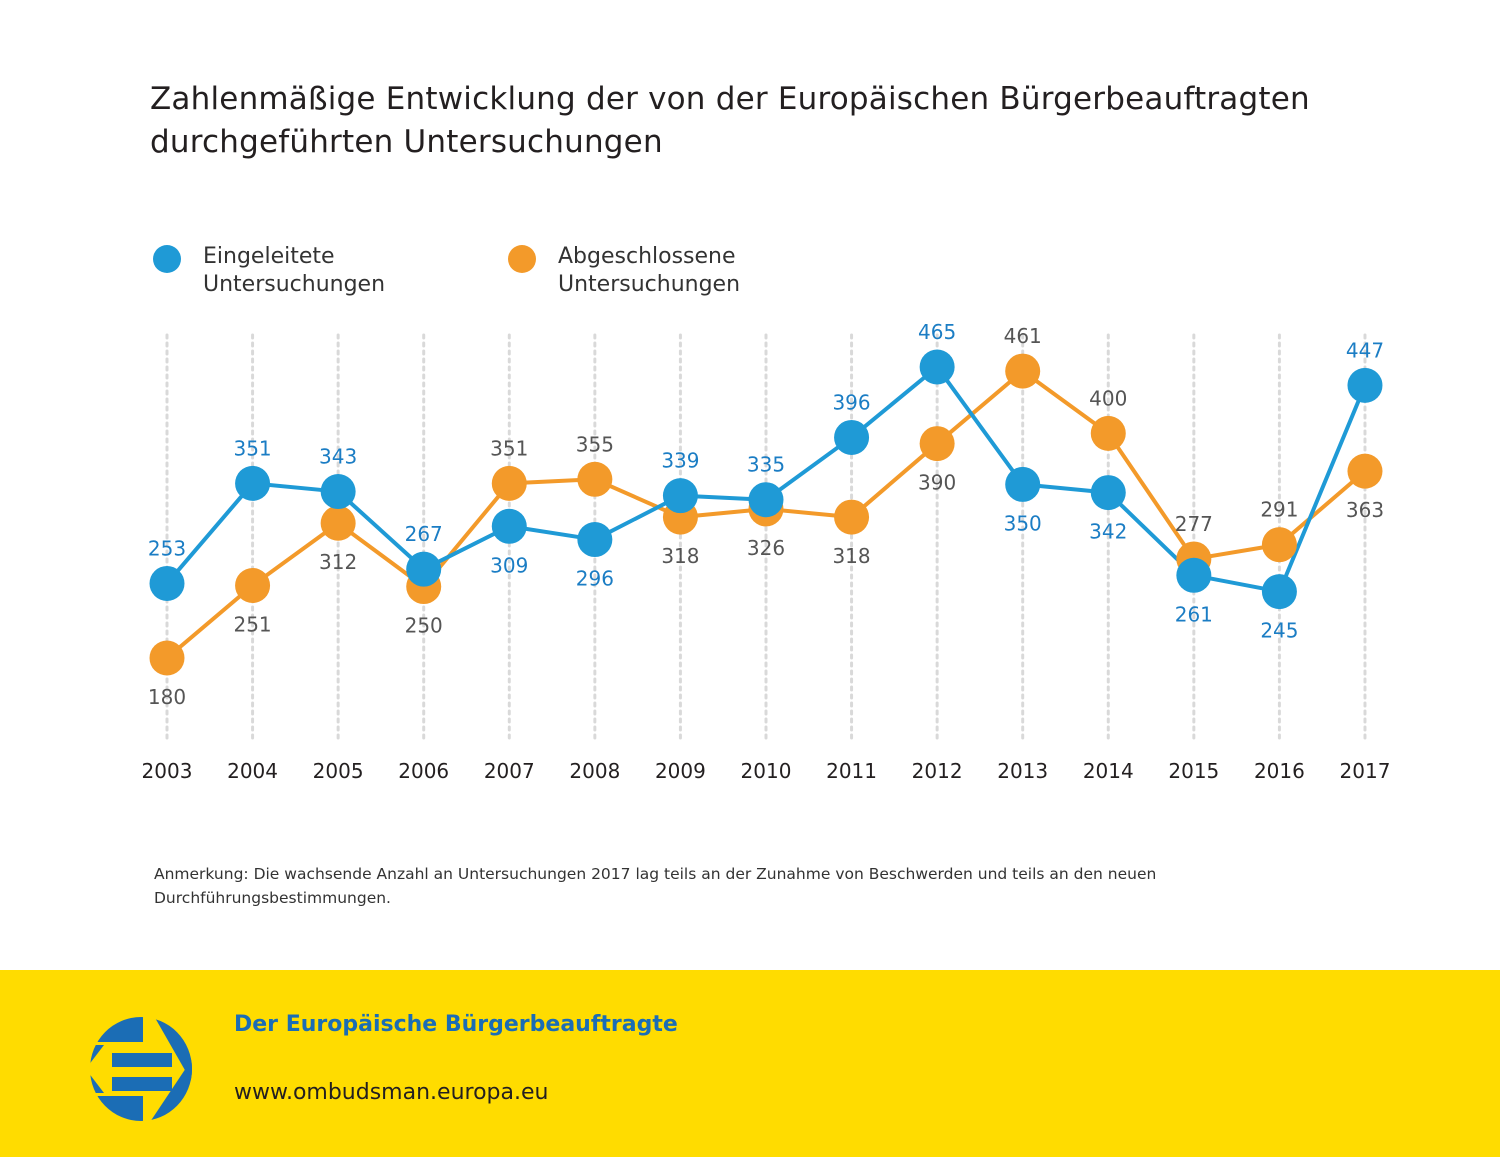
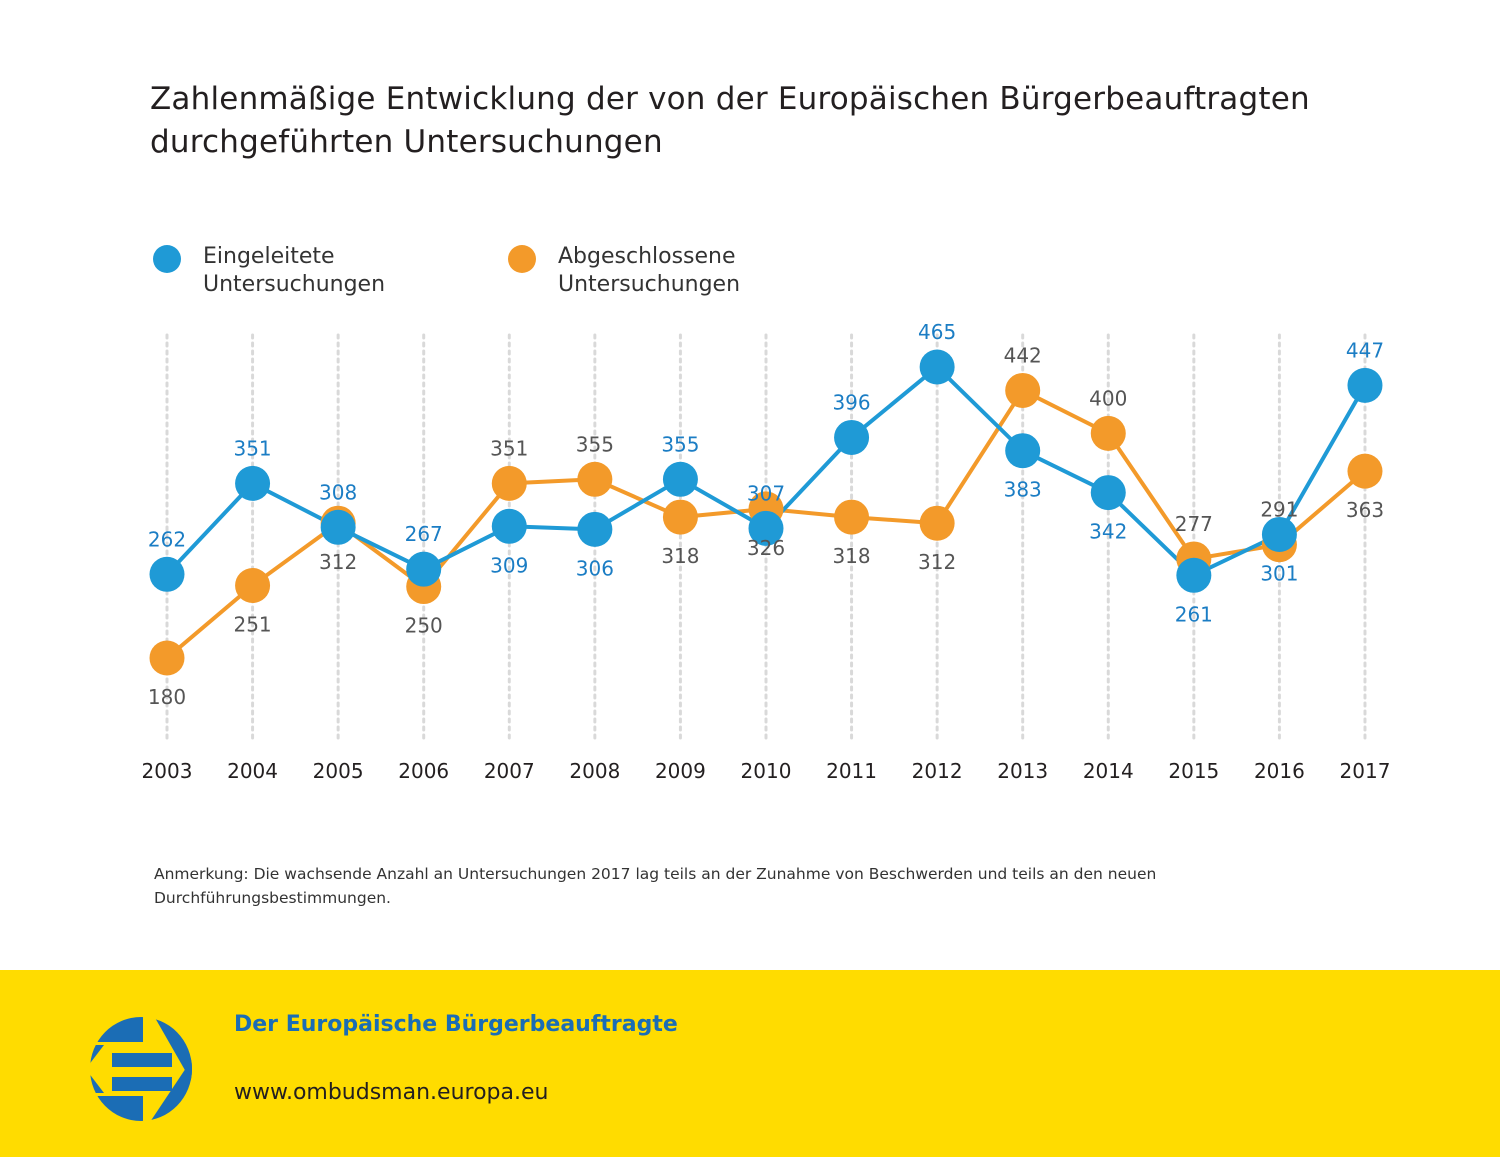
Eingeleitete Untersuchungen/2003: 253 -> 262
Eingeleitete Untersuchungen/2005: 343 -> 308
Eingeleitete Untersuchungen/2008: 296 -> 306
Eingeleitete Untersuchungen/2009: 339 -> 355
Eingeleitete Untersuchungen/2010: 335 -> 307
Abgeschlossene Untersuchungen/2012: 390 -> 312
Eingeleitete Untersuchungen/2013: 350 -> 383
Abgeschlossene Untersuchungen/2013: 461 -> 442
Eingeleitete Untersuchungen/2016: 245 -> 301
